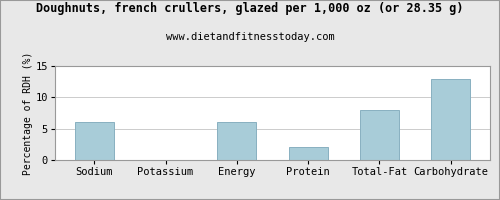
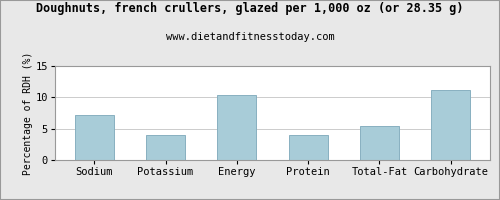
Sodium: 6.1 -> 7.2
Potassium: 0.1 -> 4.0
Energy: 6.1 -> 10.4
Protein: 2.1 -> 4.0
Total-Fat: 8.0 -> 5.4
Carbohydrate: 13.0 -> 11.2
